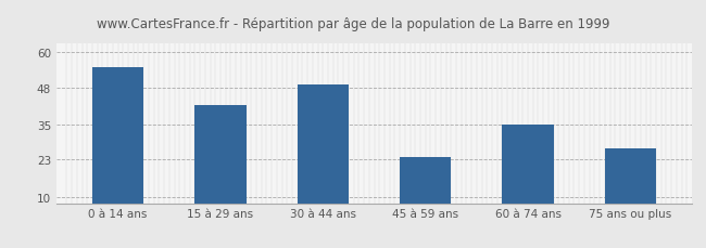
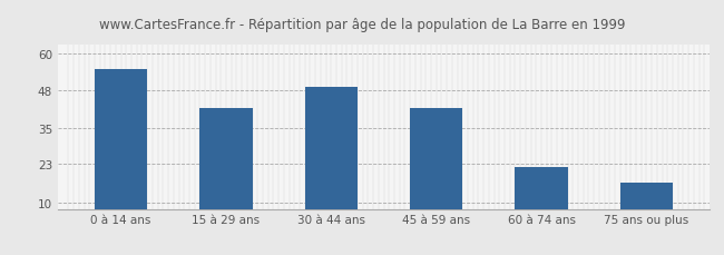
45 à 59 ans: 24 -> 42
60 à 74 ans: 35 -> 22
75 ans ou plus: 27 -> 17
